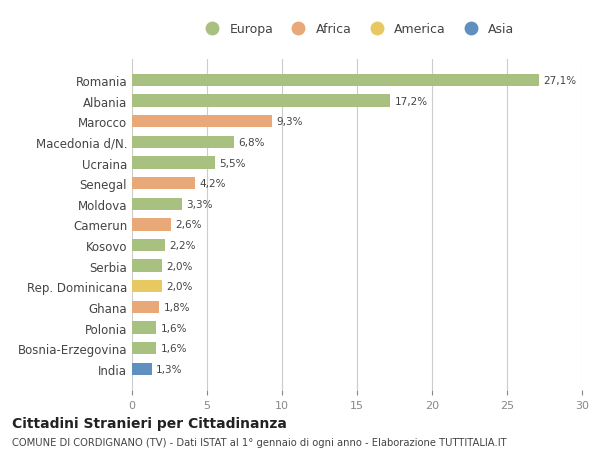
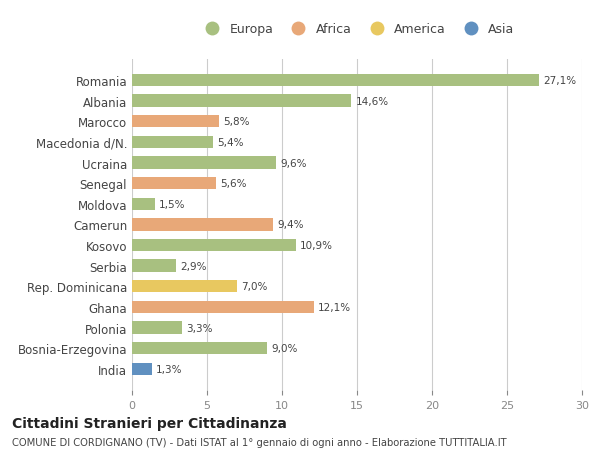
Albania: 17,2% -> 14,6%
Marocco: 9,3% -> 5,8%
Macedonia d/N.: 6,8% -> 5,4%
Ucraina: 5,5% -> 9,6%
Senegal: 4,2% -> 5,6%
Moldova: 3,3% -> 1,5%
Camerun: 2,6% -> 9,4%
Kosovo: 2,2% -> 10,9%
Serbia: 2,0% -> 2,9%
Rep. Dominicana: 2,0% -> 7,0%
Ghana: 1,8% -> 12,1%
Polonia: 1,6% -> 3,3%
Bosnia-Erzegovina: 1,6% -> 9,0%
